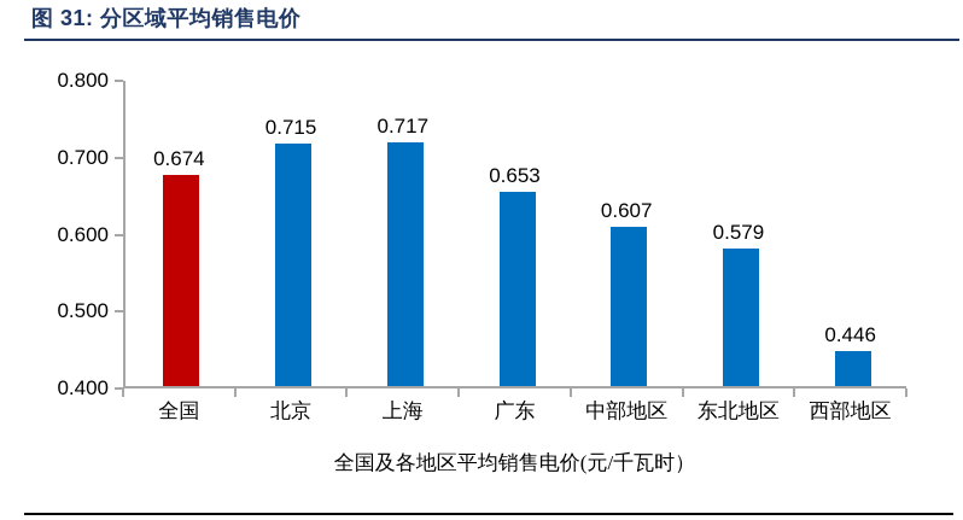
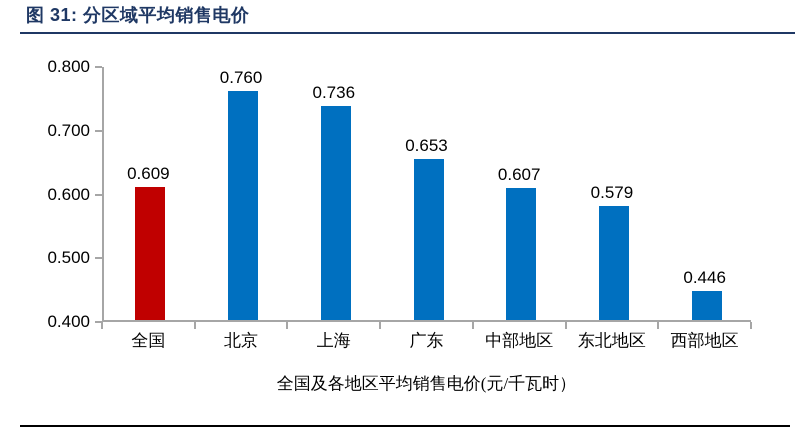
全国: 0.674 -> 0.609
北京: 0.715 -> 0.760
上海: 0.717 -> 0.736
